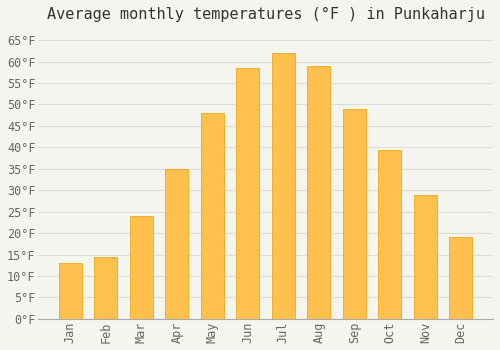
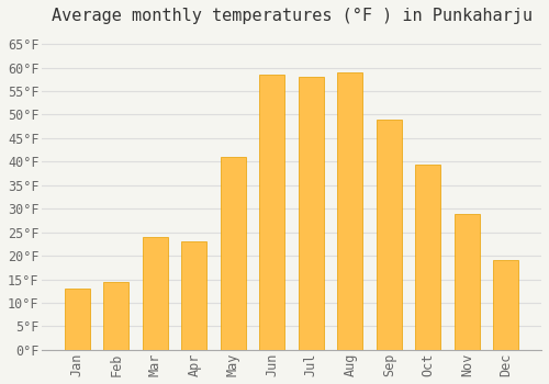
Apr: 35.0°F -> 23.0°F
May: 48.0°F -> 41.0°F
Jul: 62.0°F -> 58.0°F
